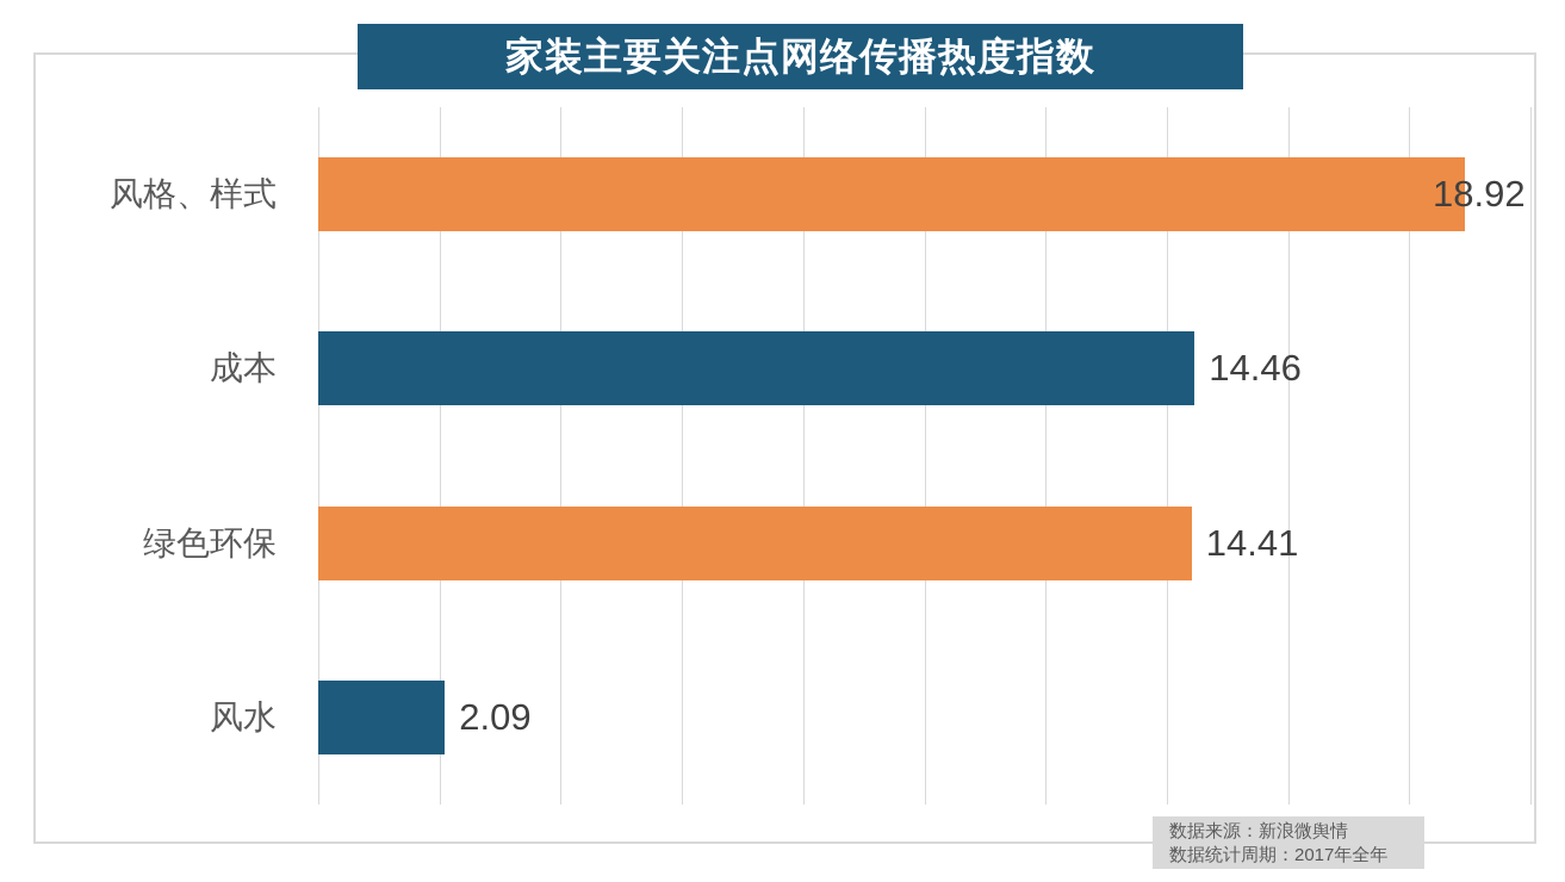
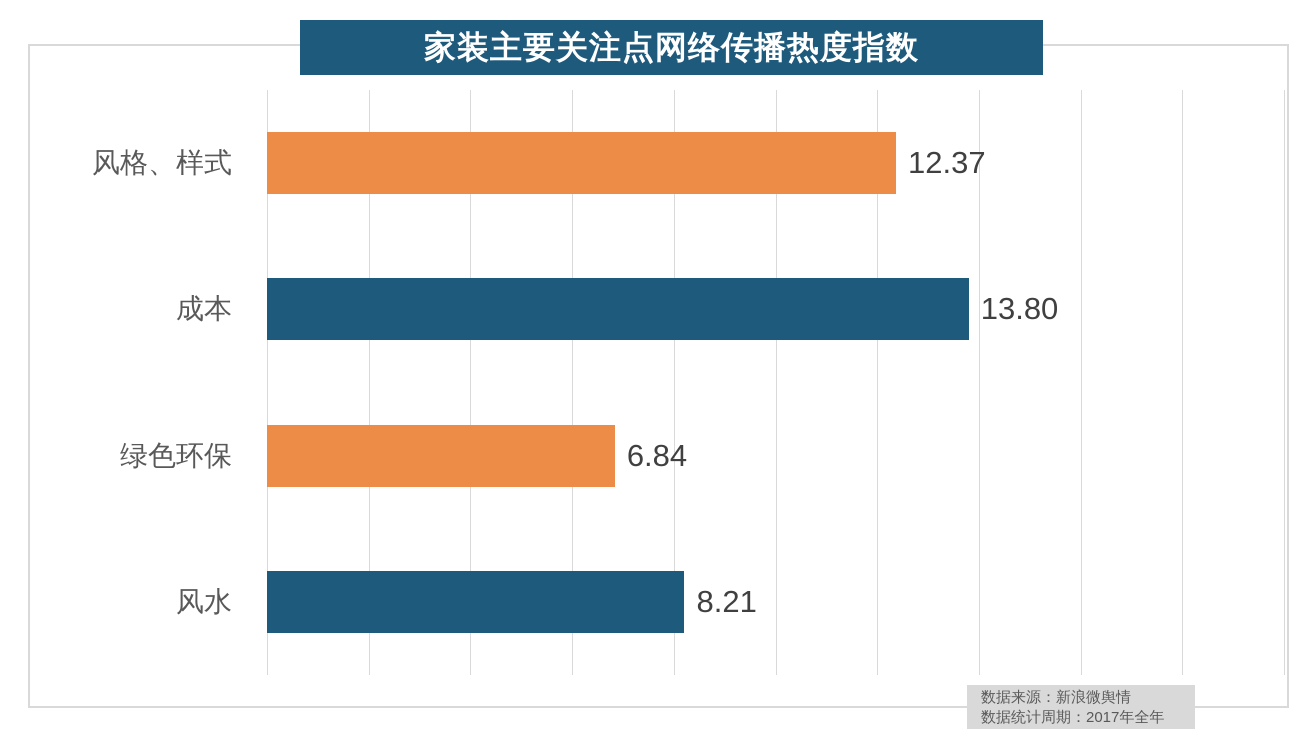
风格、样式: 18.92 -> 12.37
成本: 14.46 -> 13.80
绿色环保: 14.41 -> 6.84
风水: 2.09 -> 8.21
